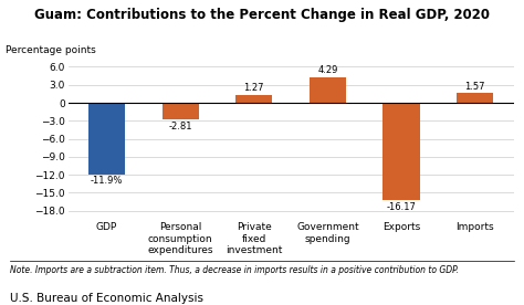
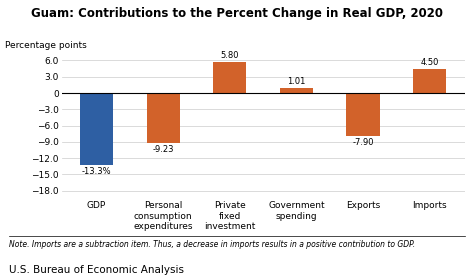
GDP: -11.9% -> -13.3%
Personal consumption expenditures: -2.81 -> -9.23
Private fixed investment: 1.27 -> 5.80
Government spending: 4.29 -> 1.01
Exports: -16.17 -> -7.90
Imports: 1.57 -> 4.50
